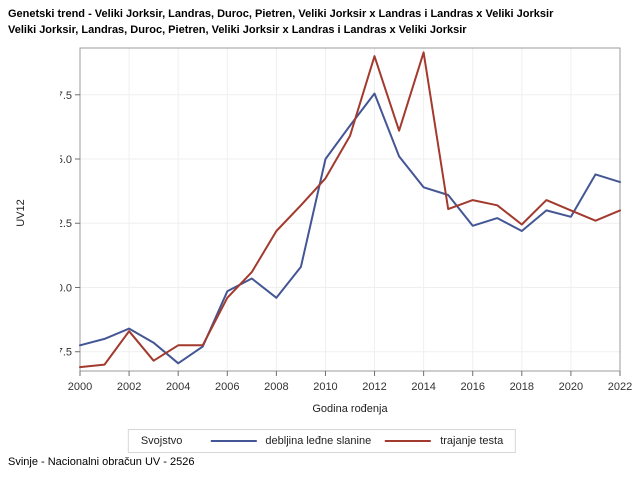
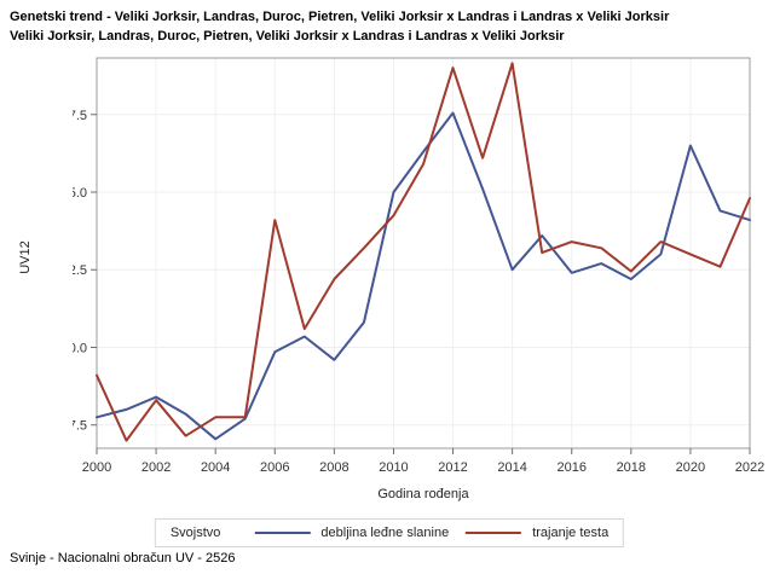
trajanje testa/2000: 96.9 -> 99.1
trajanje testa/2006: 99.6 -> 104.1
debljina leđne slanine/2014: 103.9 -> 102.5
debljina leđne slanine/2020: 102.8 -> 106.5
trajanje testa/2022: 103.0 -> 104.8
